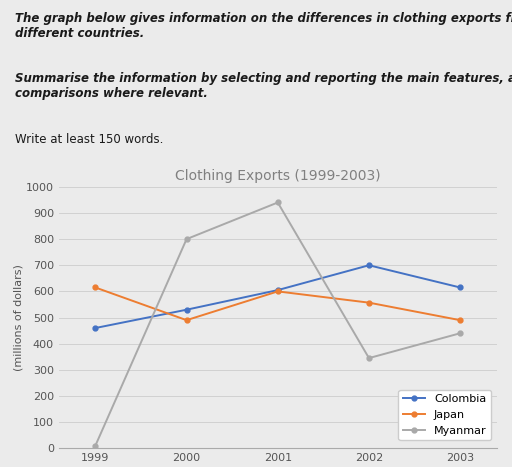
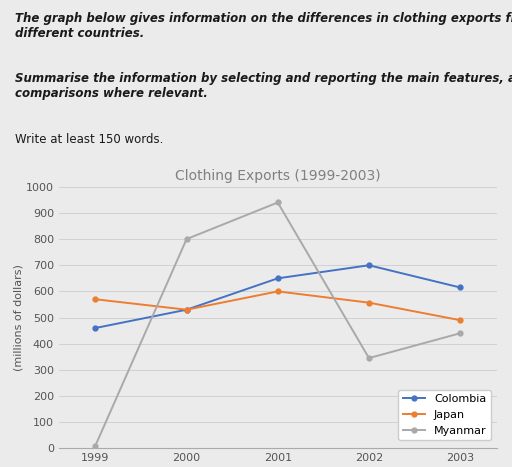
Japan/1999: 615 -> 570
Japan/2000: 490 -> 530
Colombia/2001: 605 -> 650
